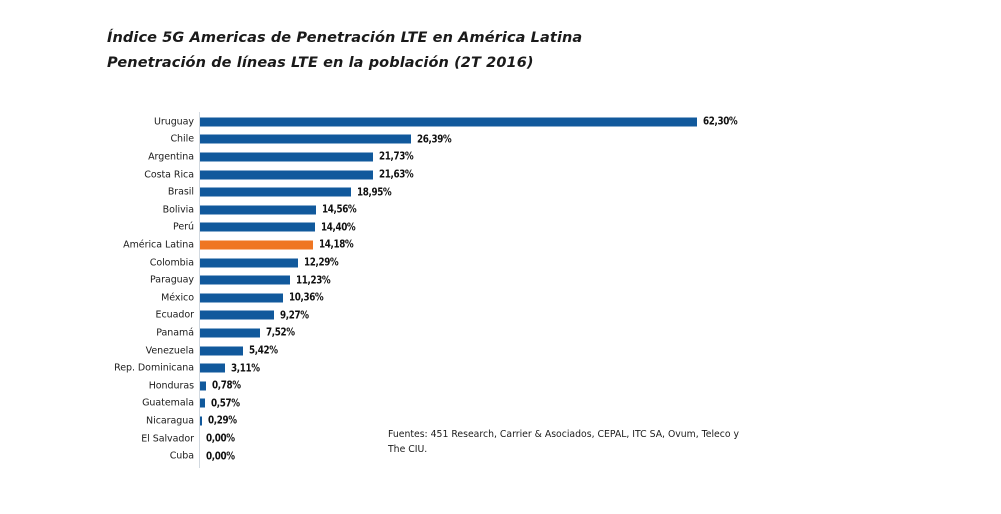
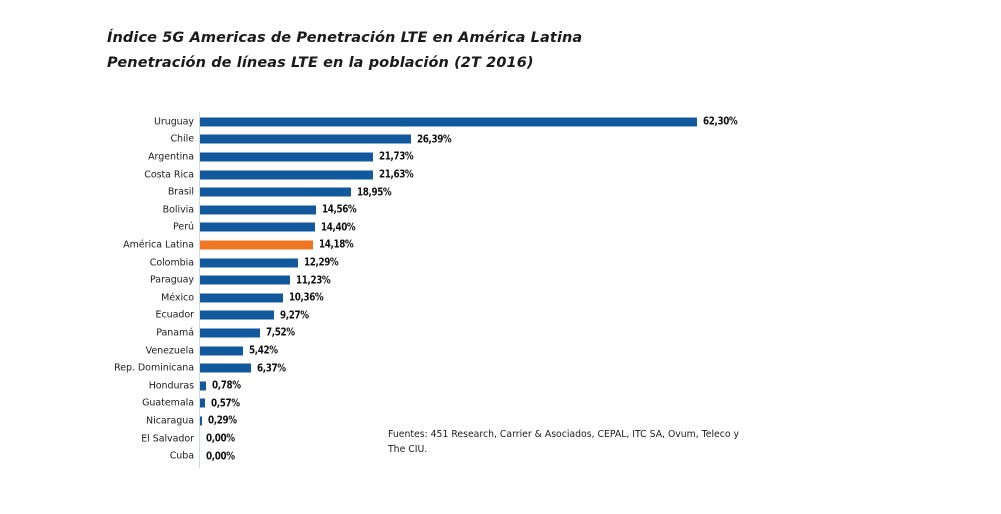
Rep. Dominicana: 3,11% -> 6,37%
